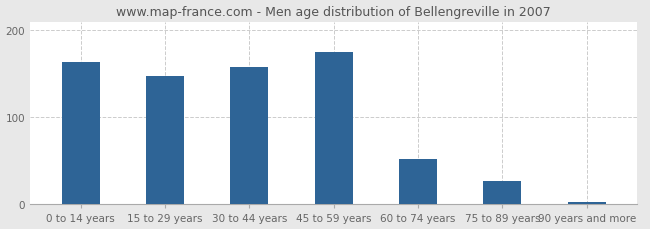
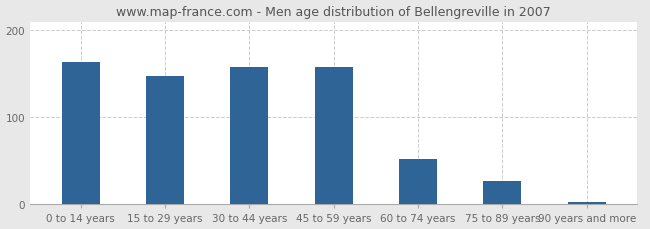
45 to 59 years: 175 -> 158
